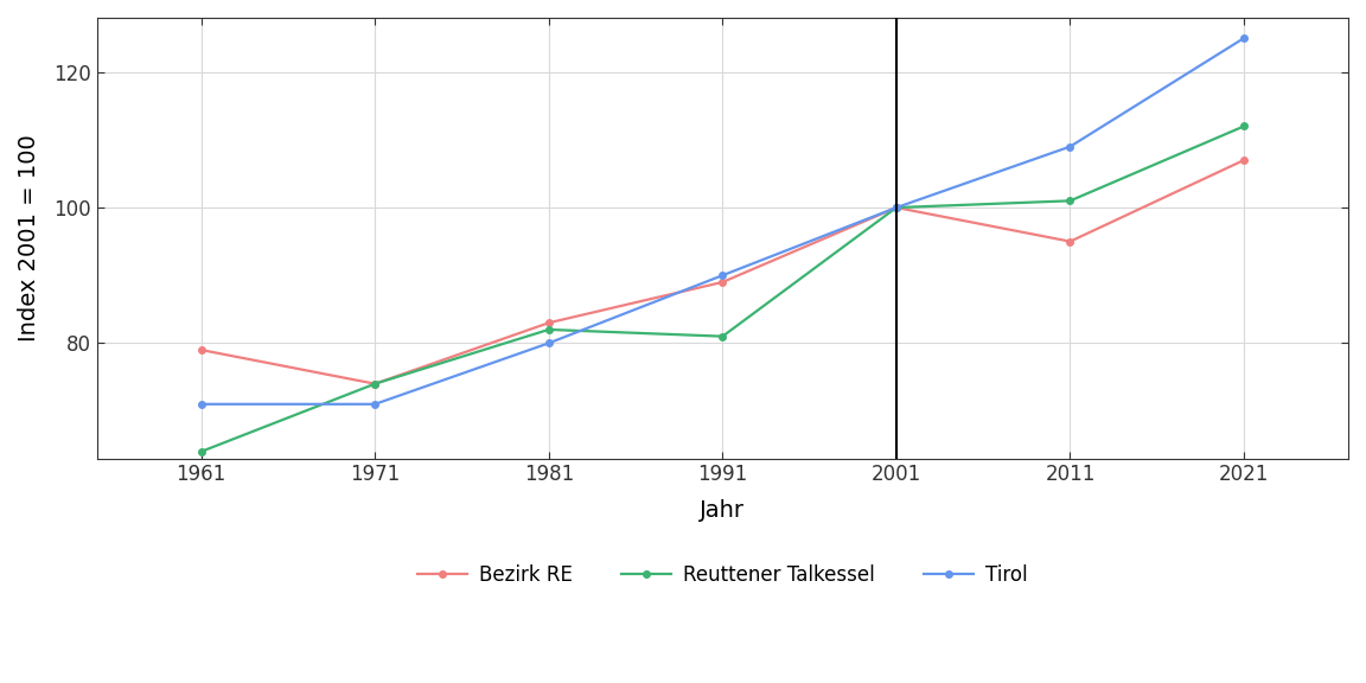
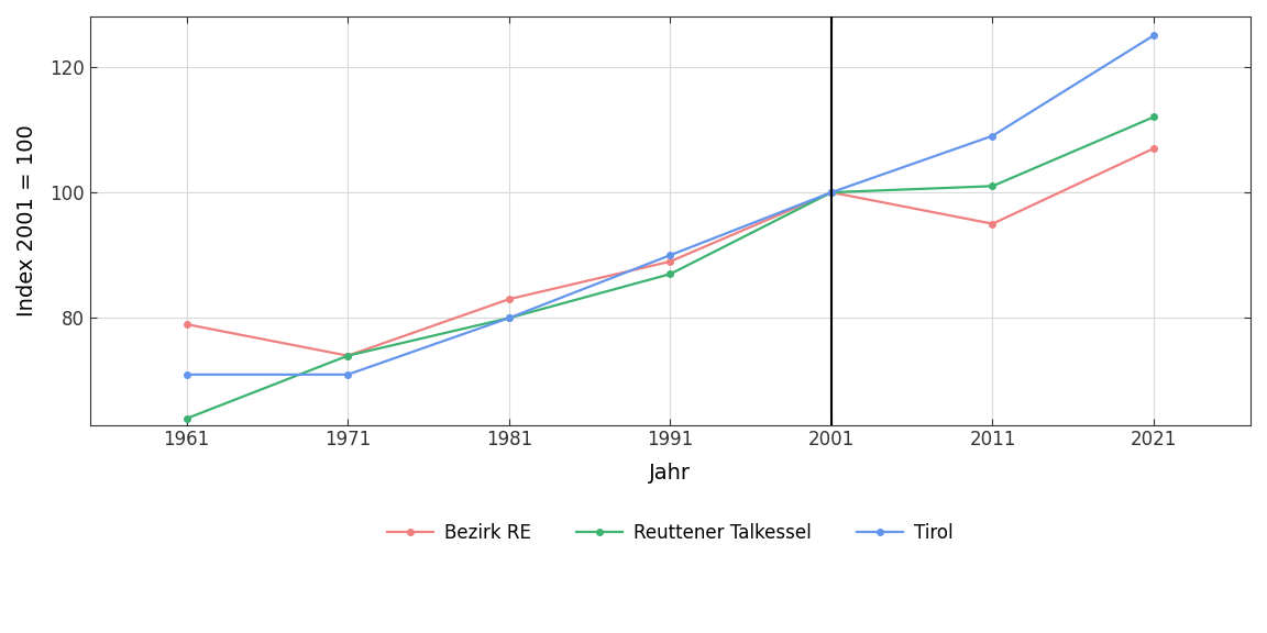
Reuttener Talkessel/1981: 82 -> 80
Reuttener Talkessel/1991: 81 -> 87
